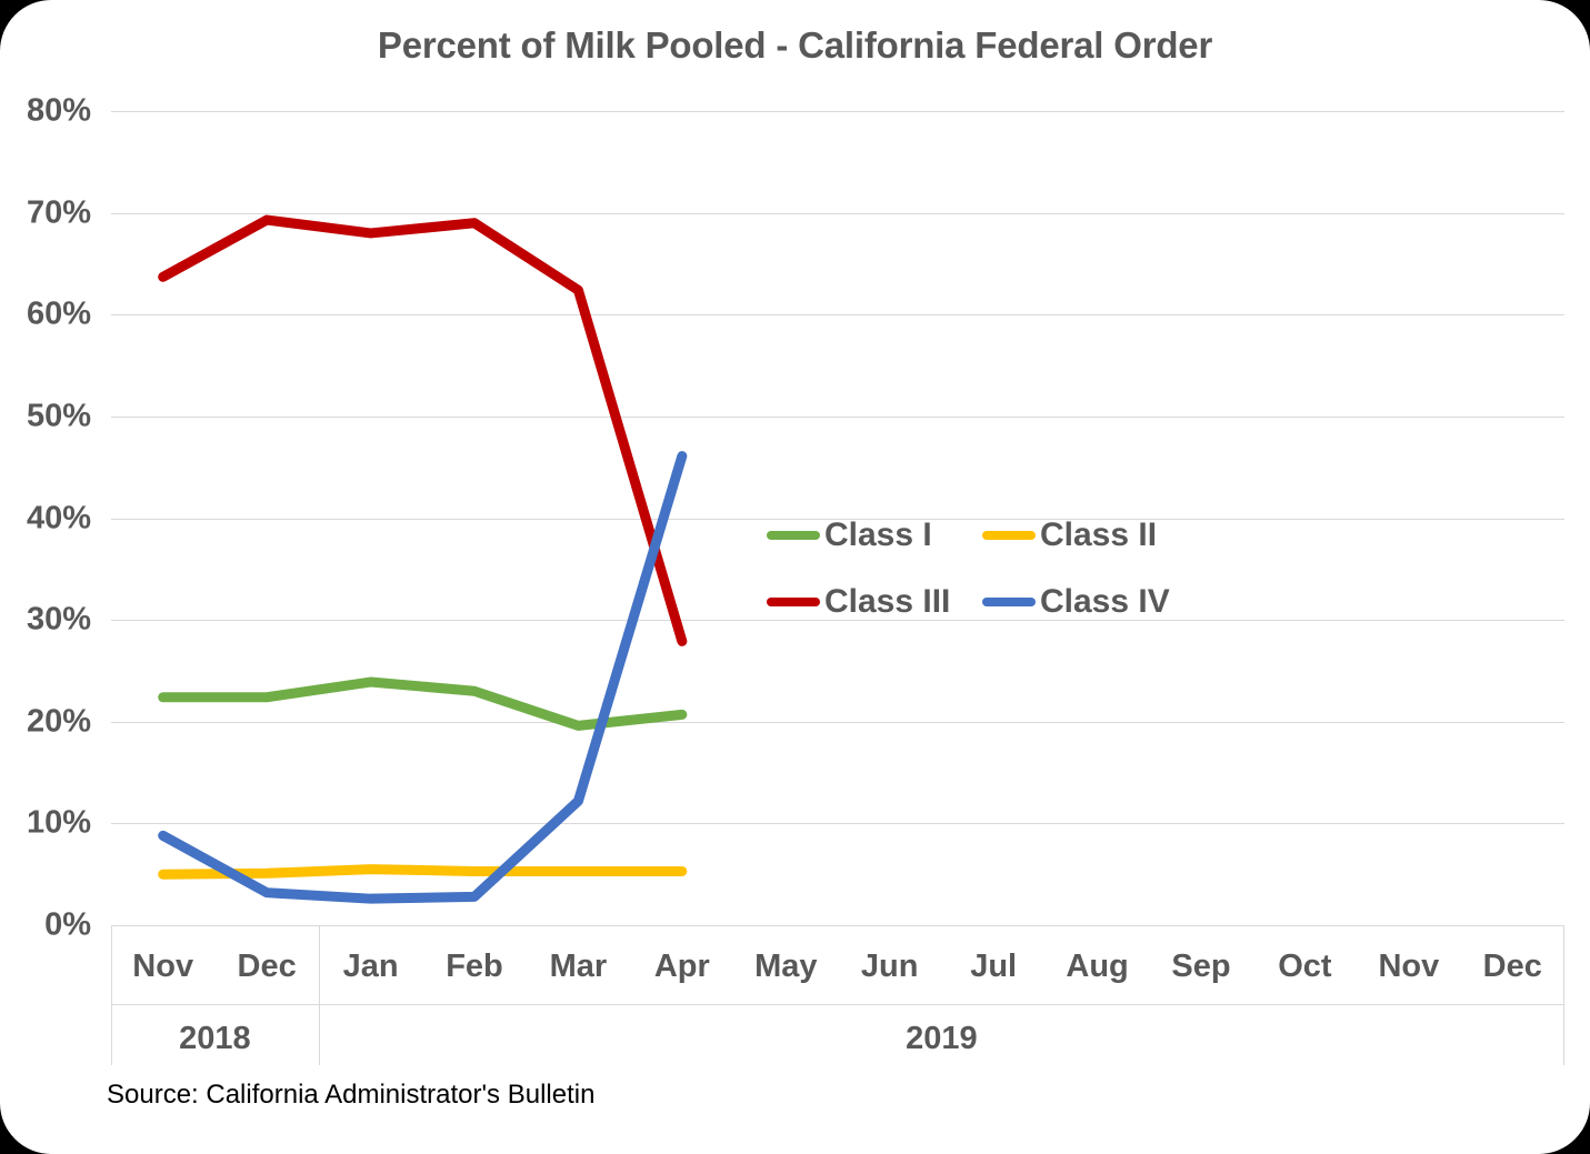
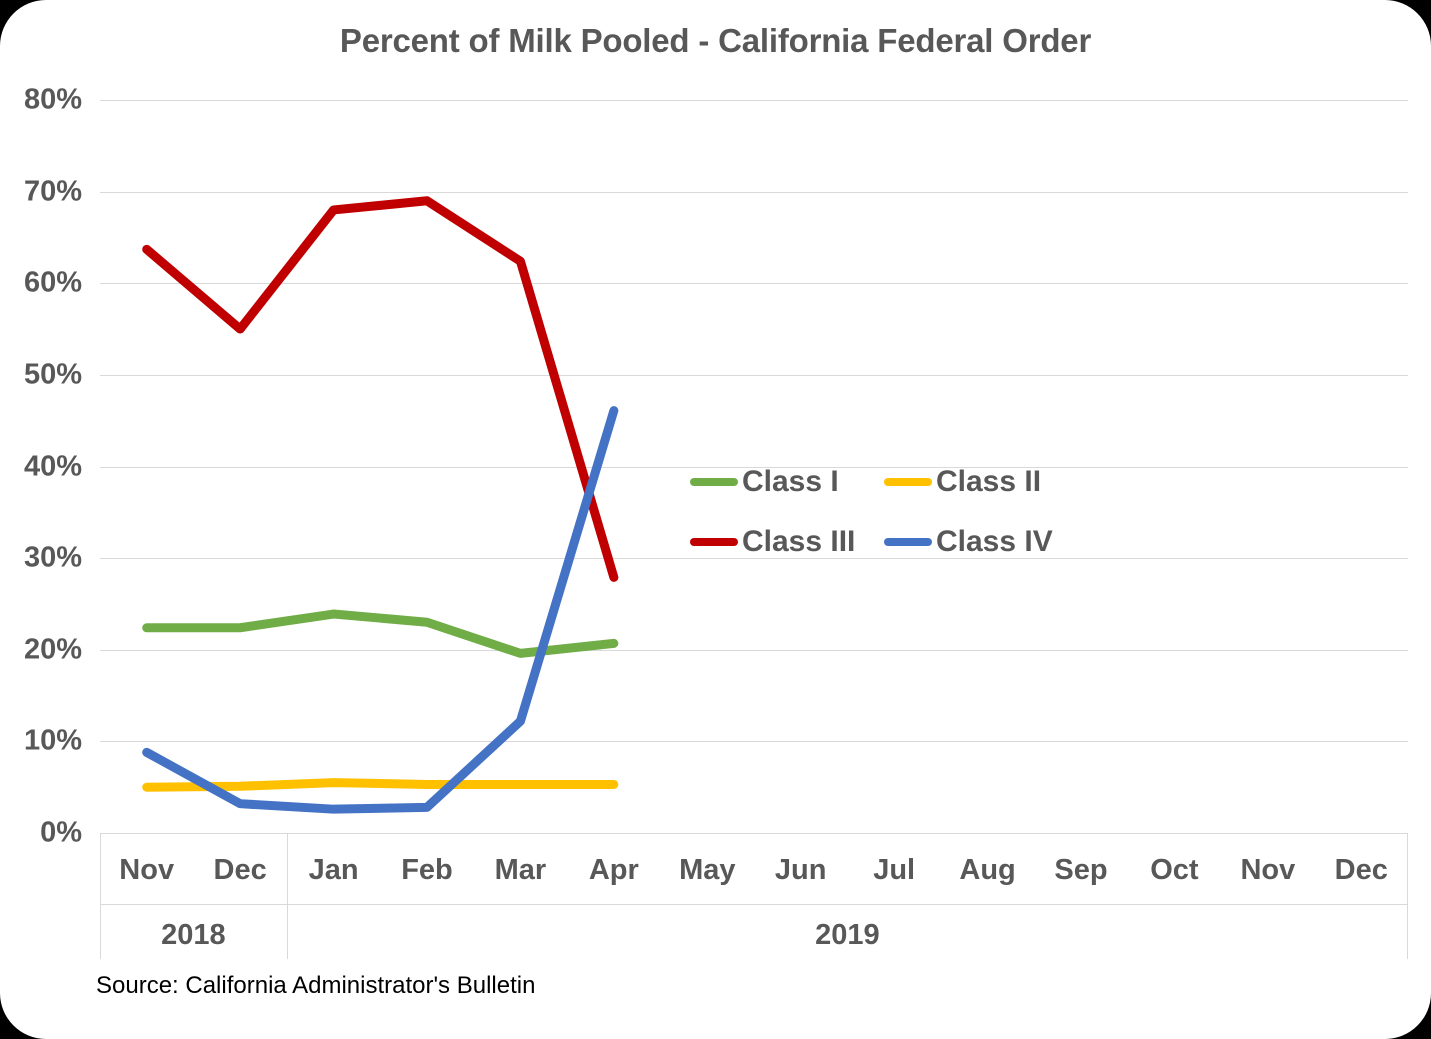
Class III/Dec 2018: 69% -> 55%
